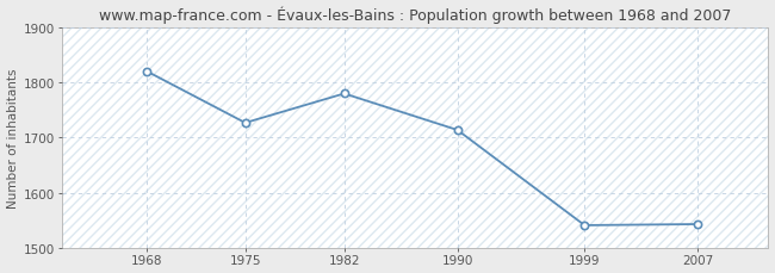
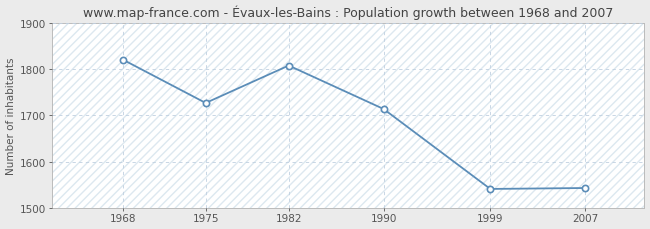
1982: 1780 -> 1808
